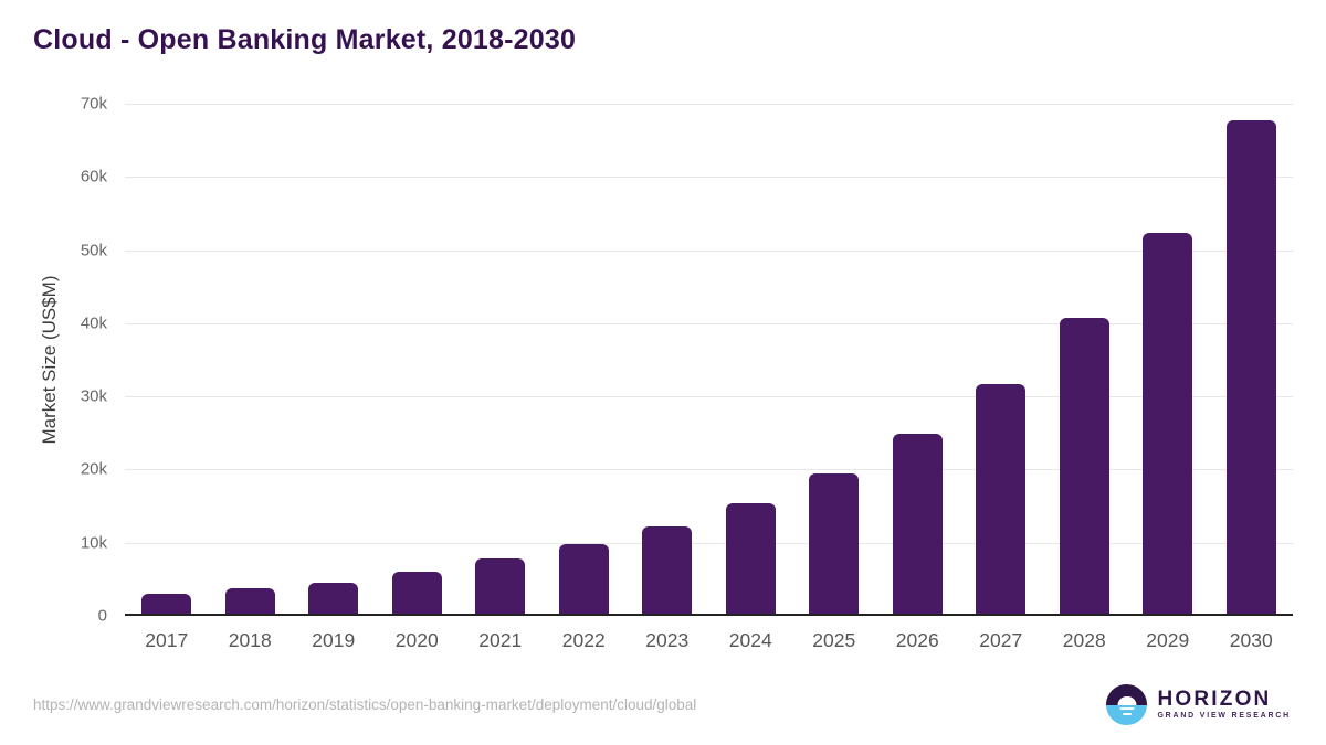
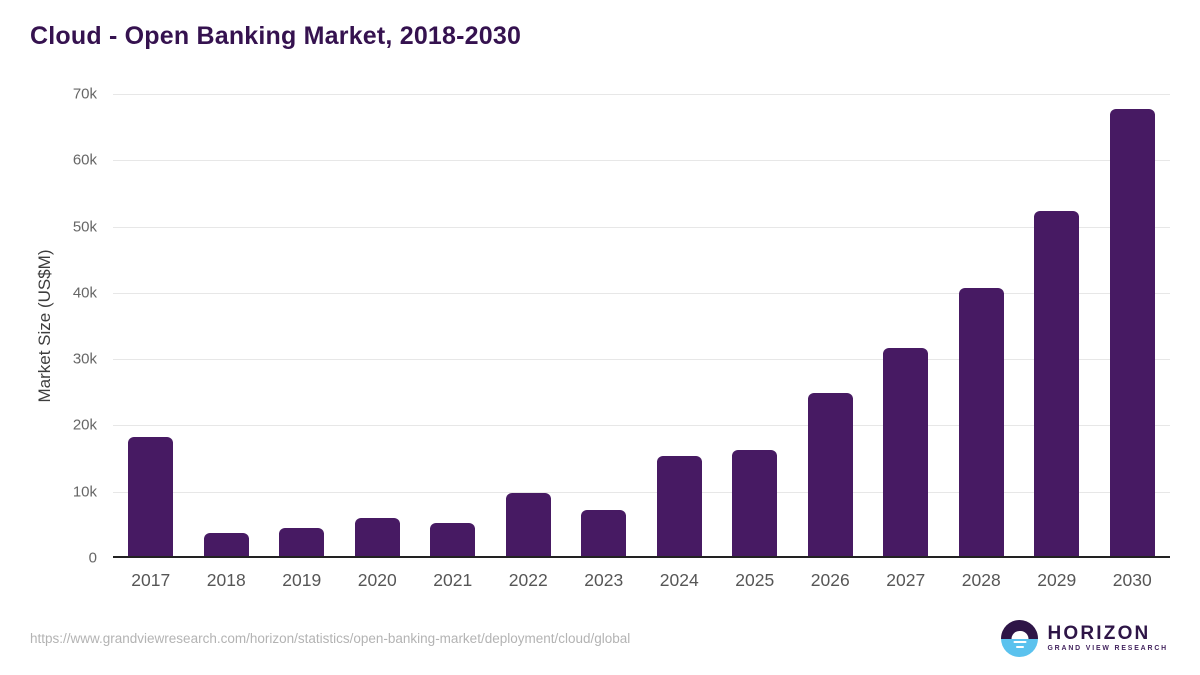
2017: 3k -> 18k
2021: 8k -> 5k
2023: 12k -> 7k
2025: 19k -> 16k
